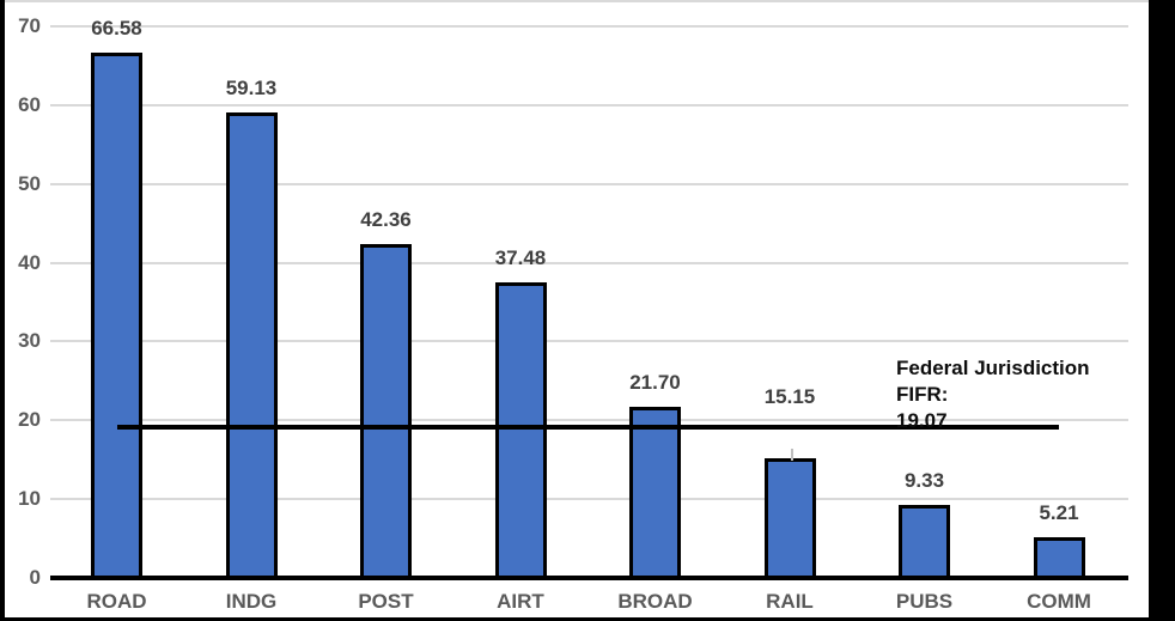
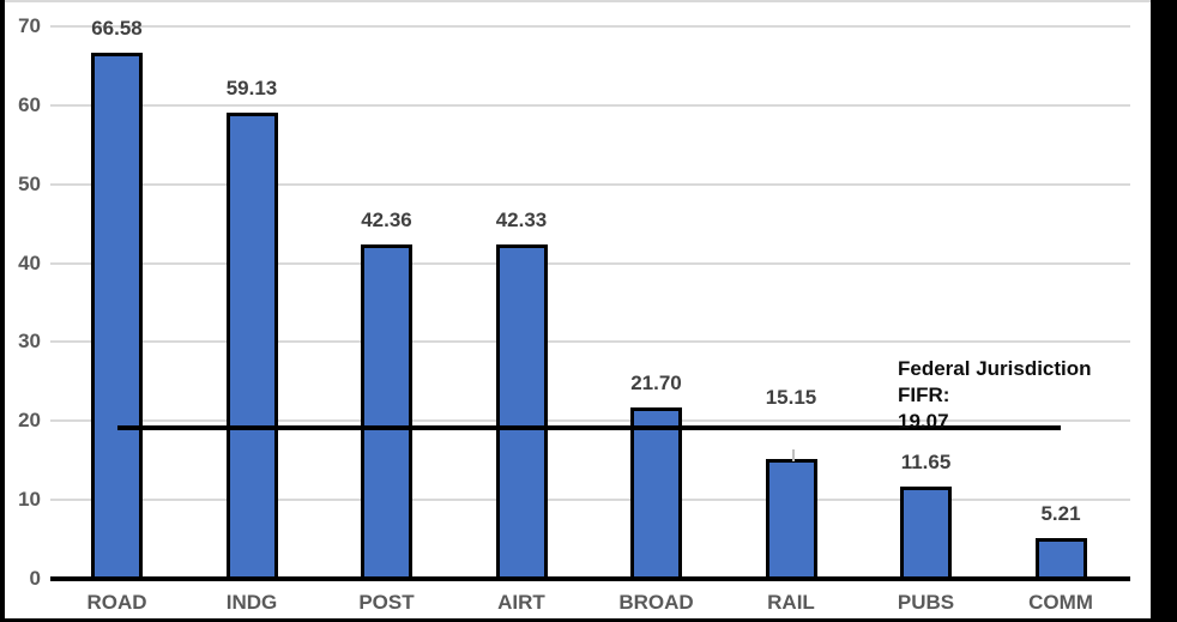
AIRT: 37.48 -> 42.33
PUBS: 9.33 -> 11.65
